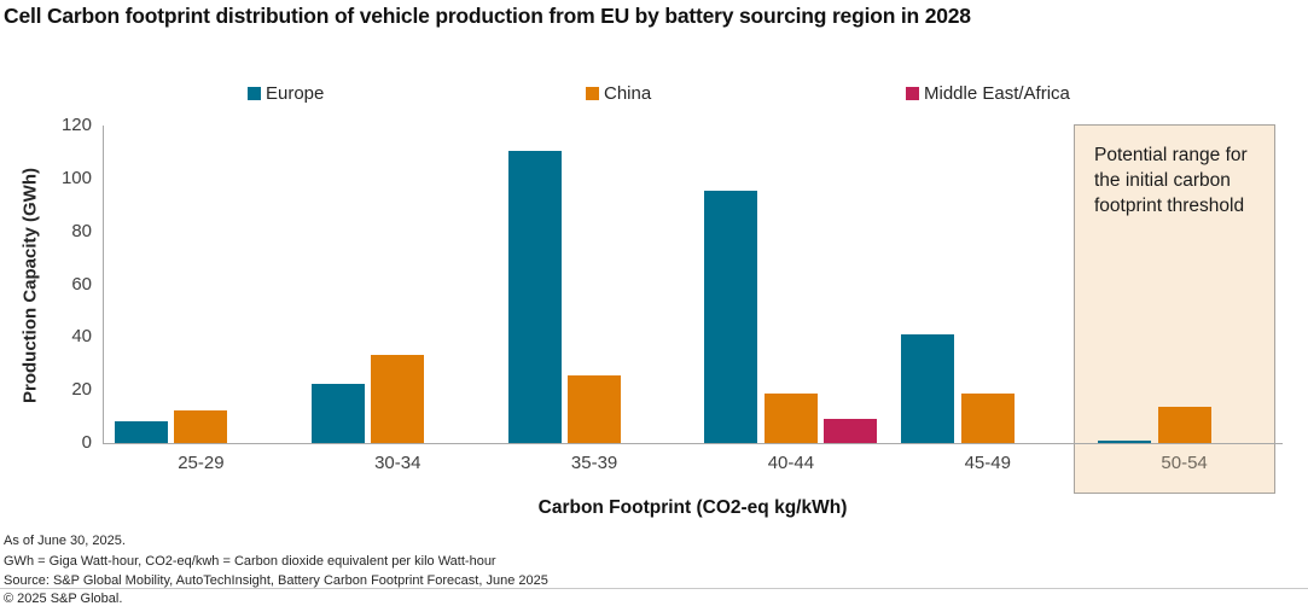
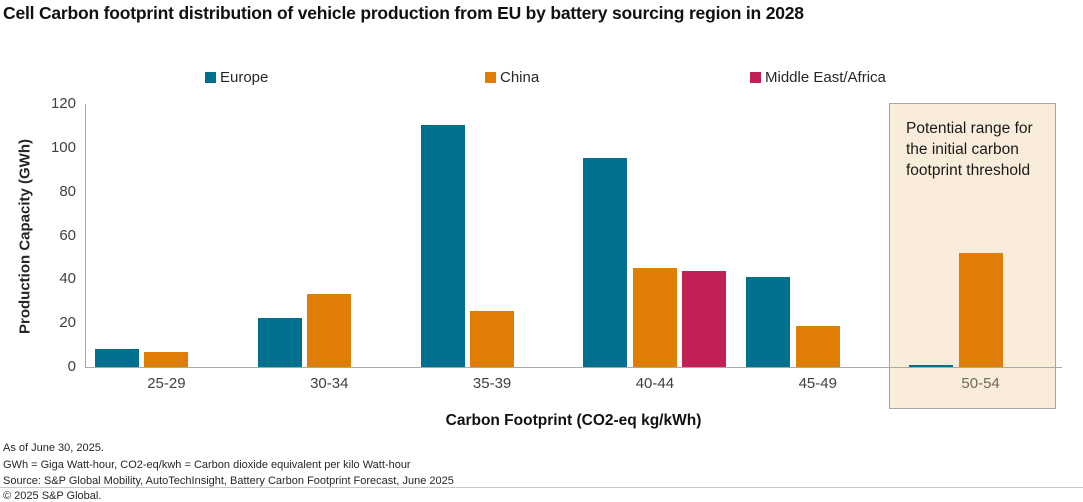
China/25-29: 12 -> 7
China/40-44: 18 -> 45
Middle East/Africa/40-44: 9 -> 44
China/50-54: 14 -> 52
